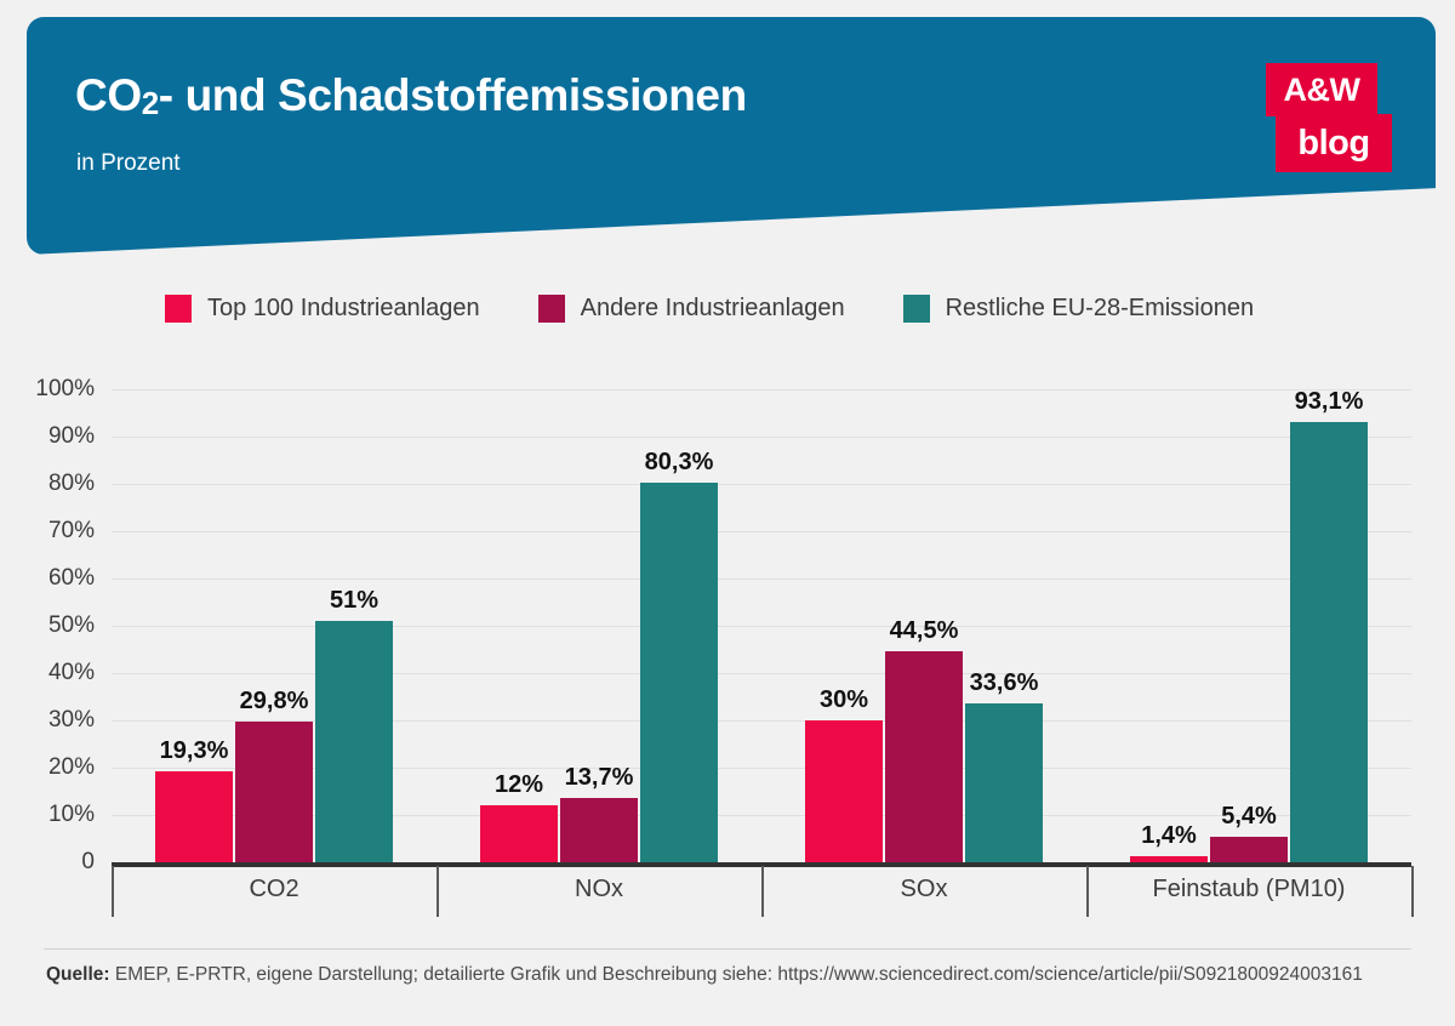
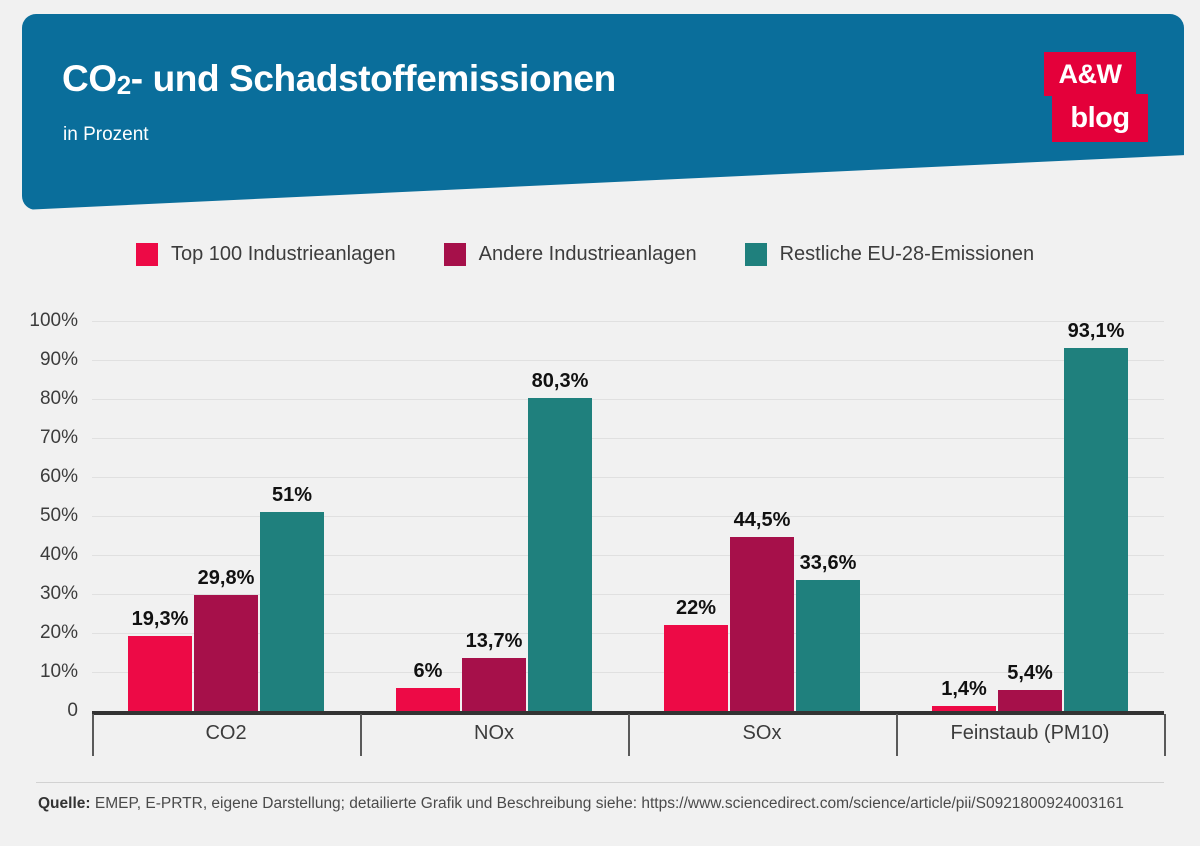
Top 100 Industrieanlagen/NOx: 12% -> 6%
Top 100 Industrieanlagen/SOx: 30% -> 22%
